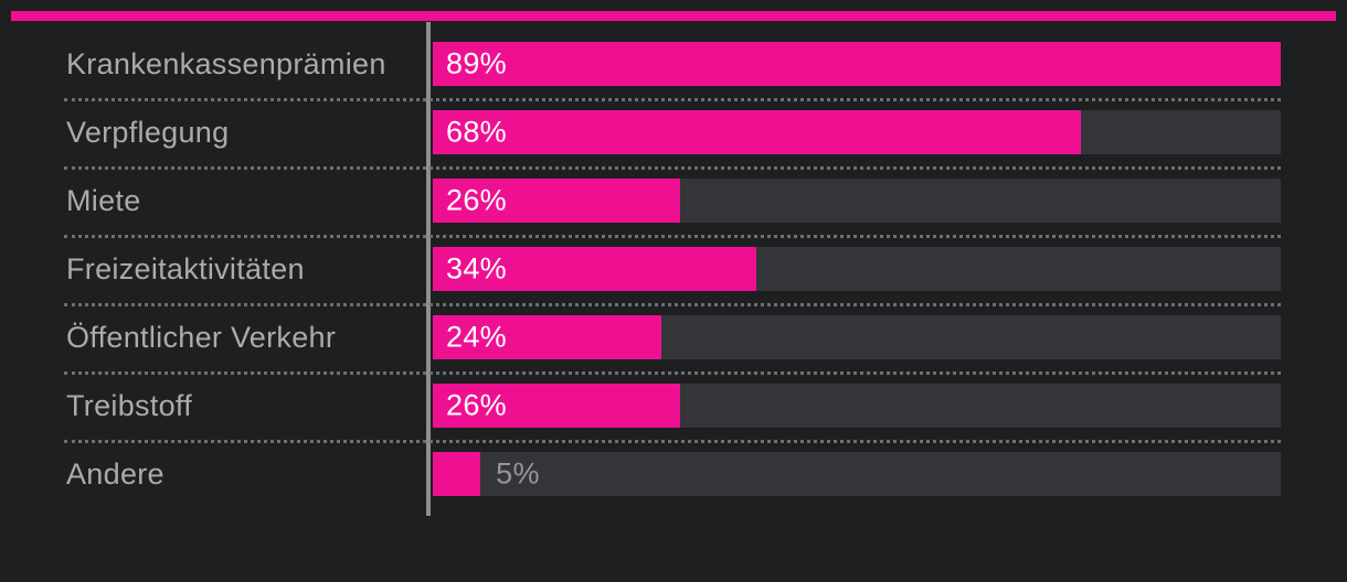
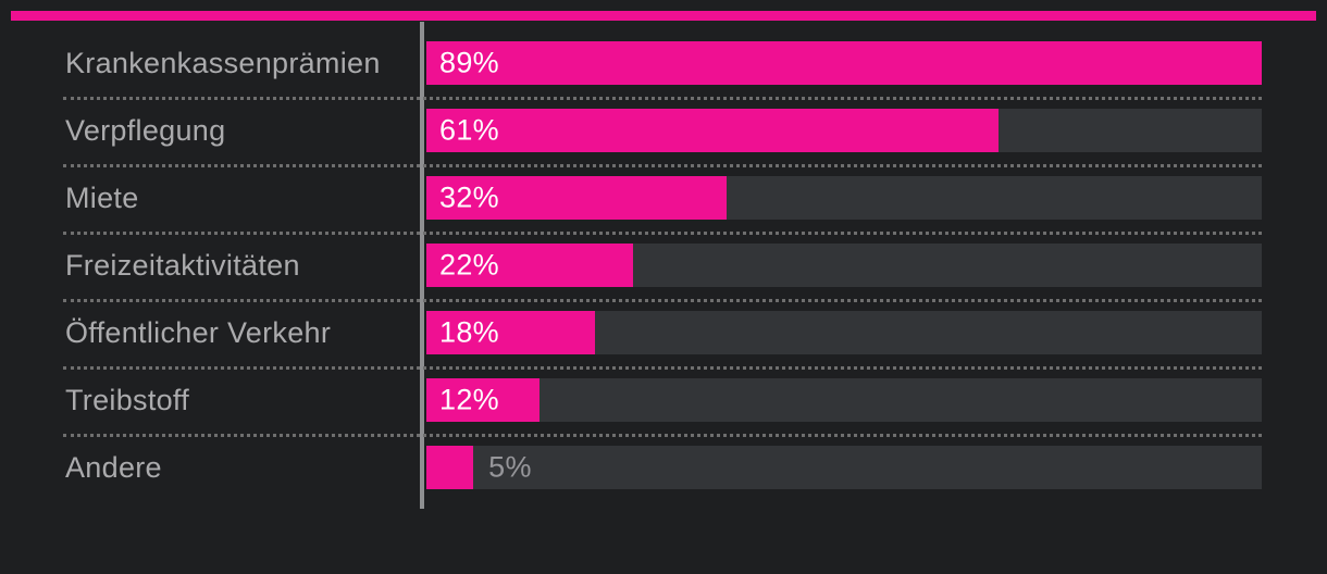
Verpflegung: 68% -> 61%
Miete: 26% -> 32%
Freizeitaktivitäten: 34% -> 22%
Öffentlicher Verkehr: 24% -> 18%
Treibstoff: 26% -> 12%
